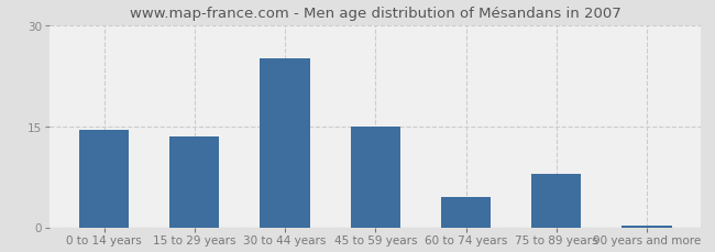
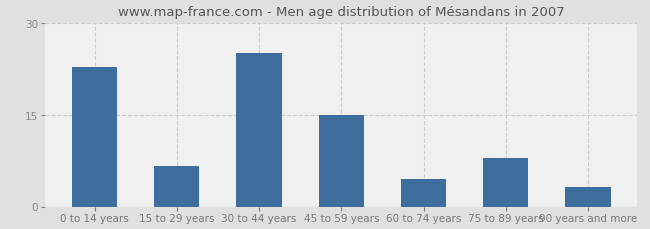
0 to 14 years: 14.5 -> 22.8
15 to 29 years: 13.5 -> 6.6
90 years and more: 0.3 -> 3.2
